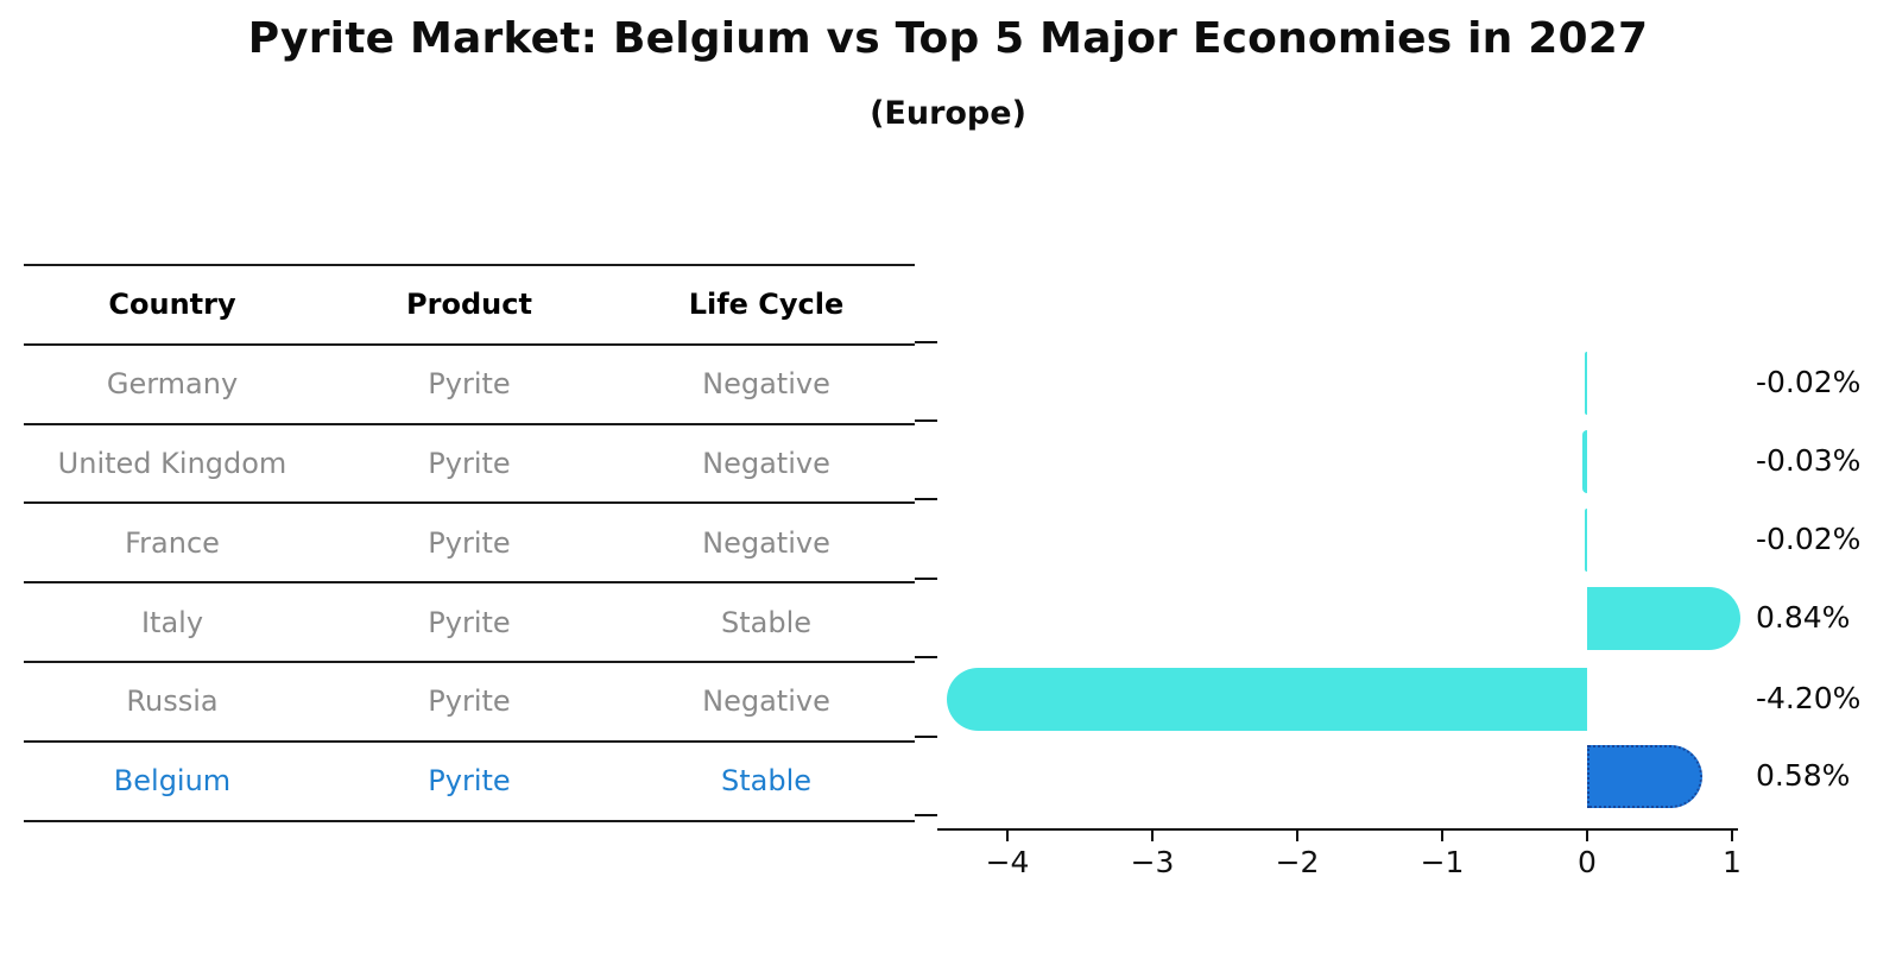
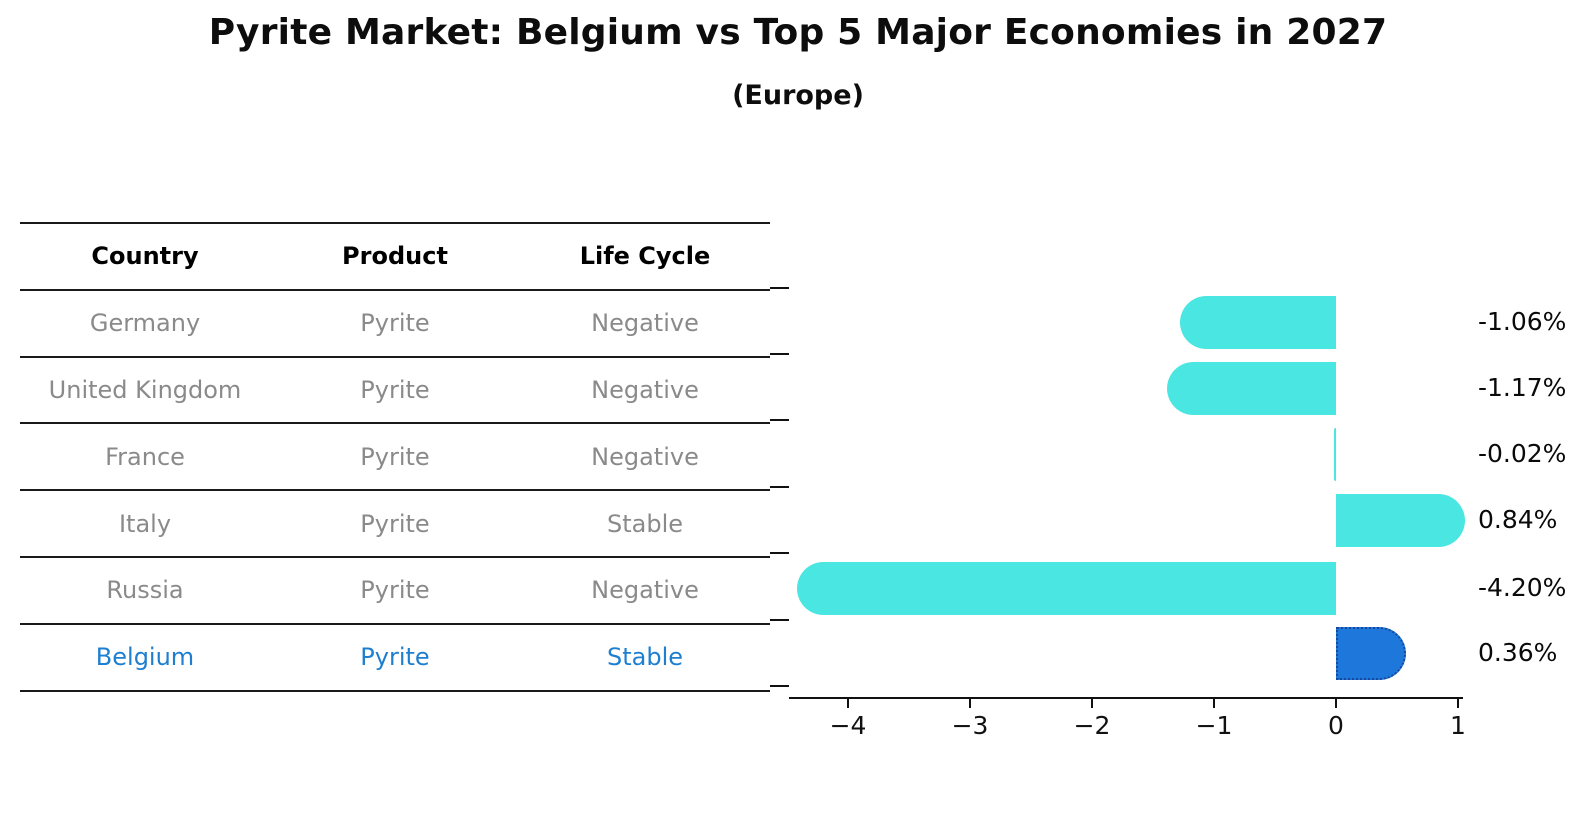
Germany: -0.02% -> -1.06%
United Kingdom: -0.03% -> -1.17%
Belgium: 0.58% -> 0.36%
